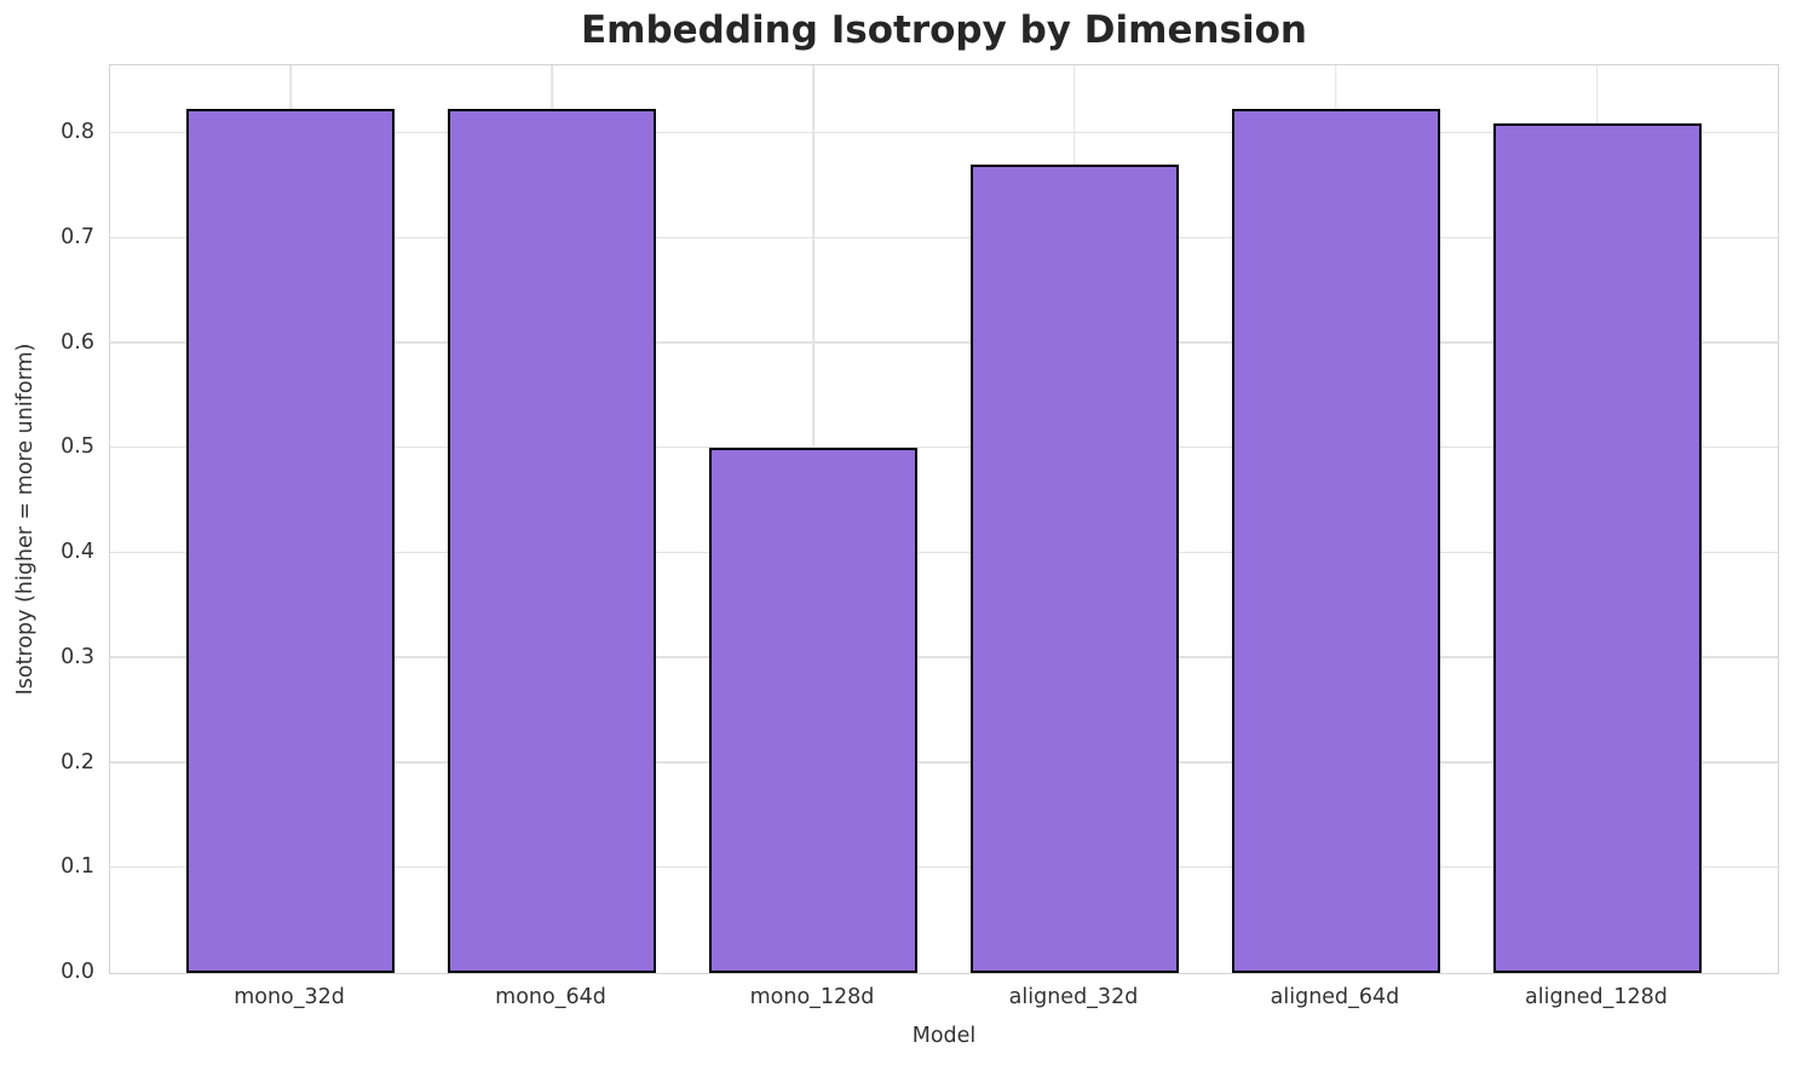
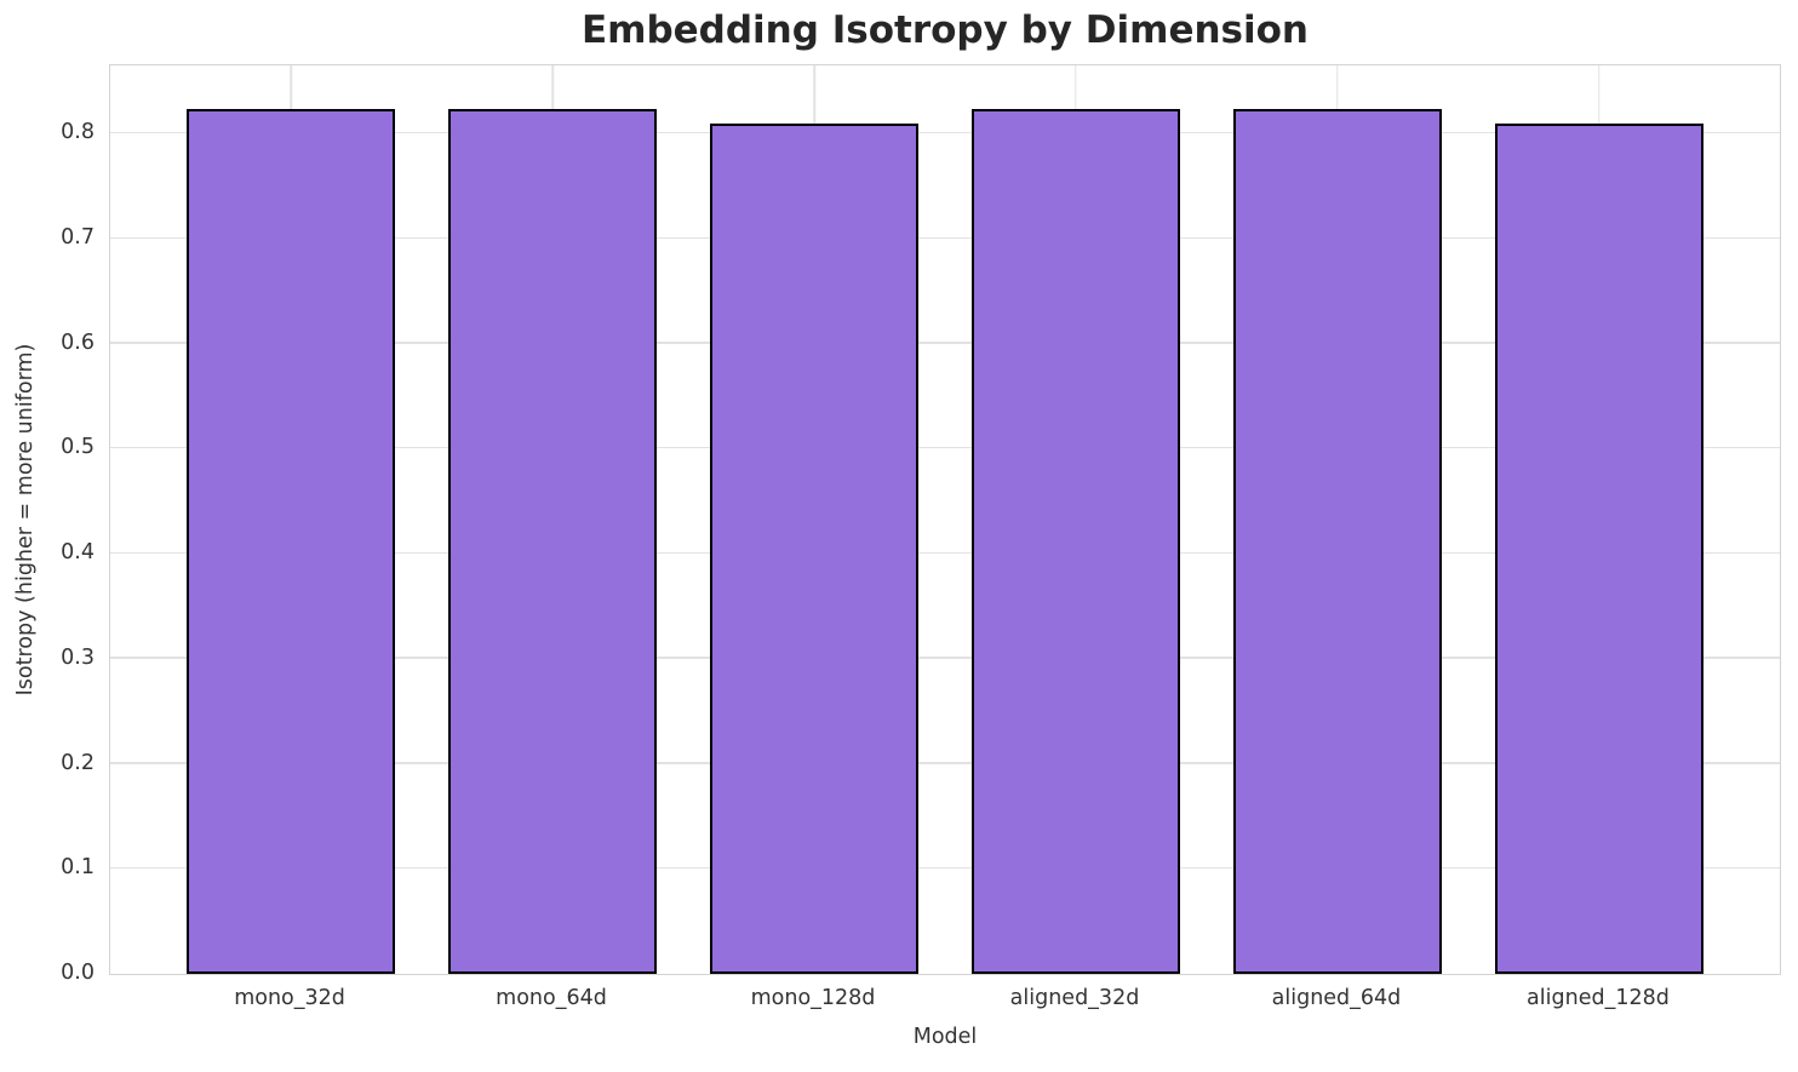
mono_128d: 0.50 -> 0.81
aligned_32d: 0.77 -> 0.82
